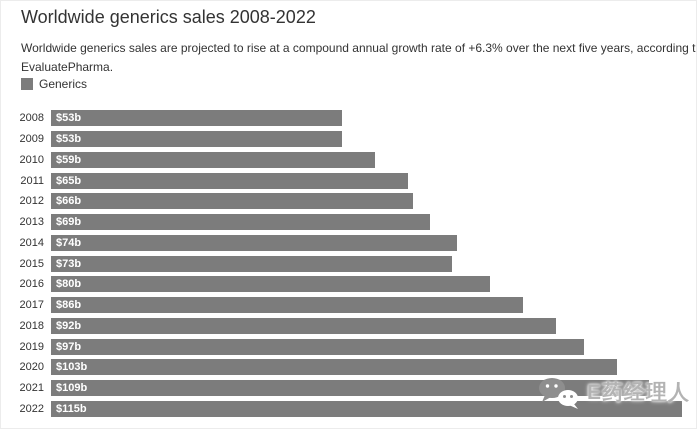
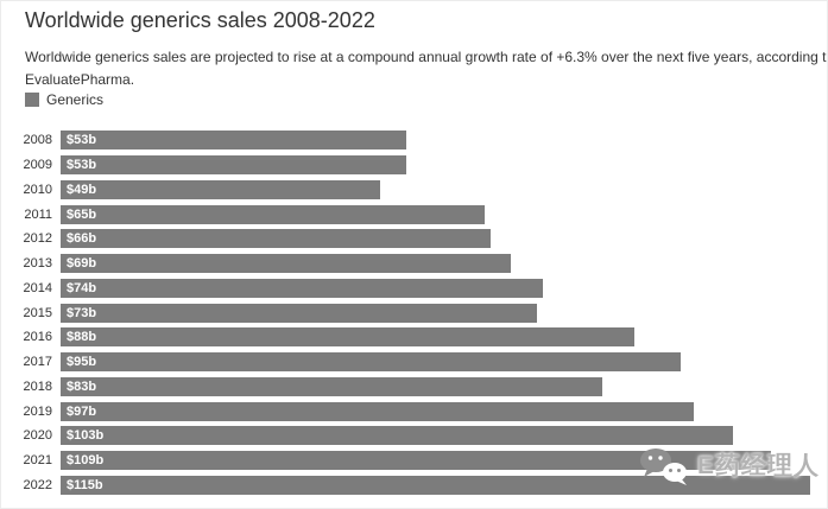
2010: $59b -> $49b
2016: $80b -> $88b
2017: $86b -> $95b
2018: $92b -> $83b
